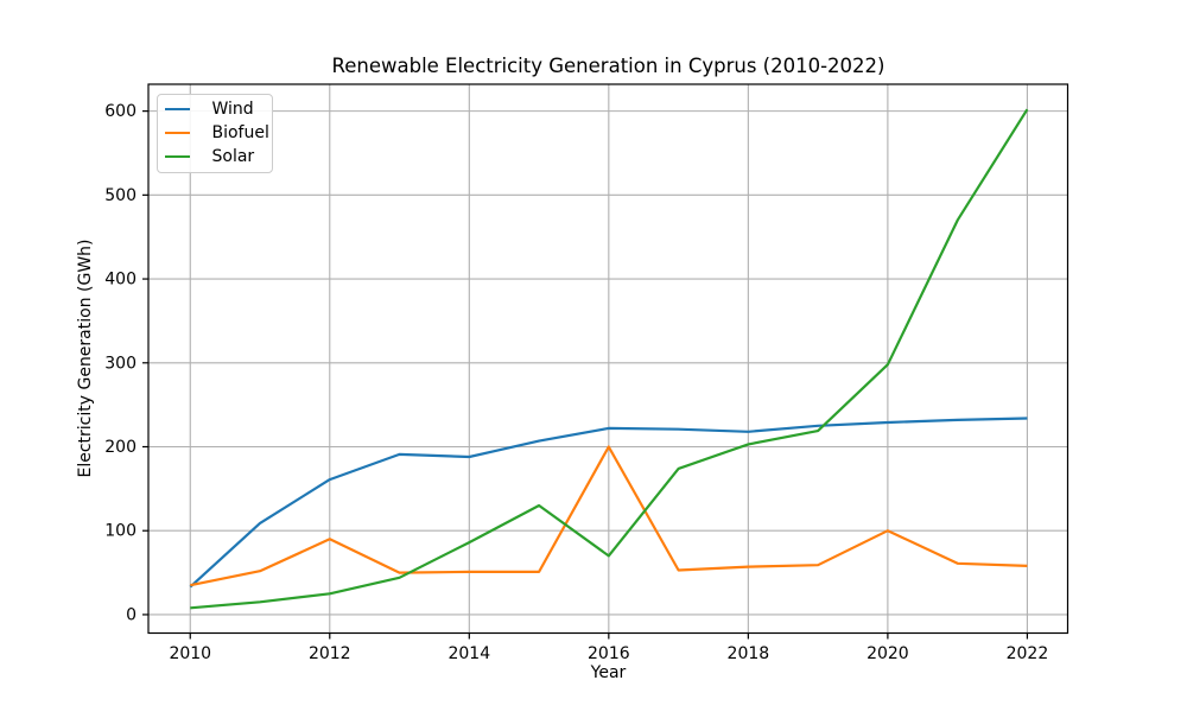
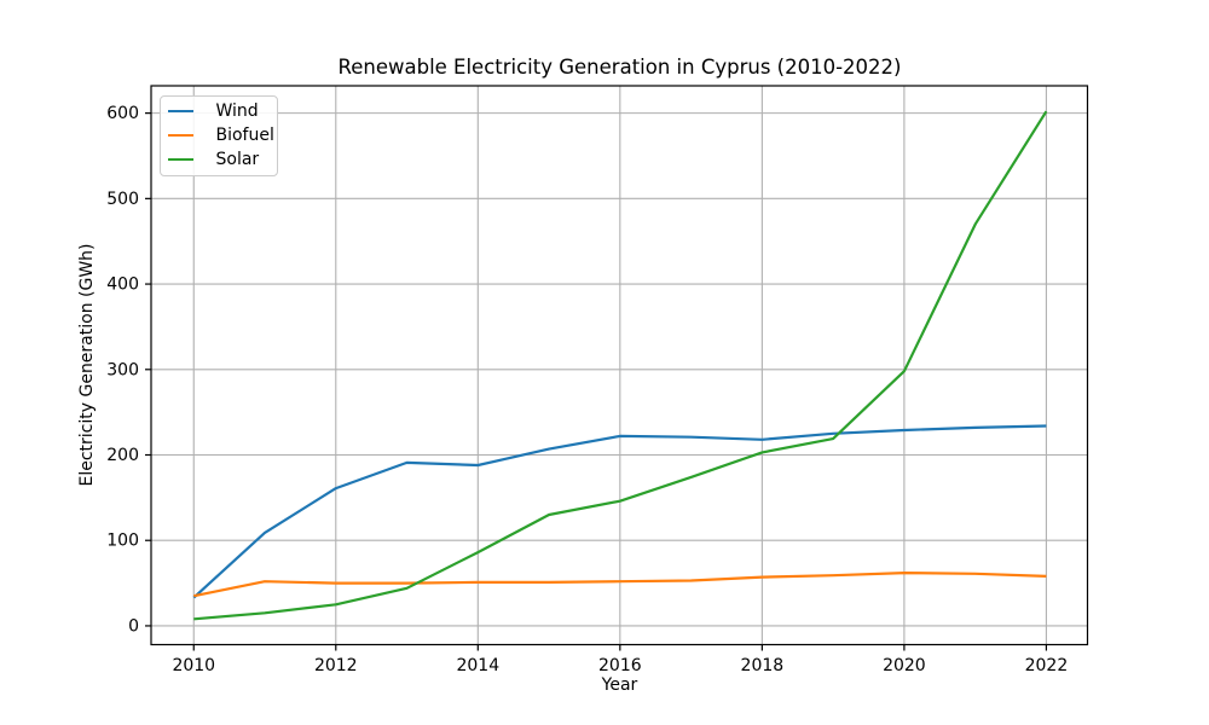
Biofuel/2012: 90 -> 50
Biofuel/2016: 200 -> 50
Solar/2016: 70 -> 150
Biofuel/2020: 100 -> 60
